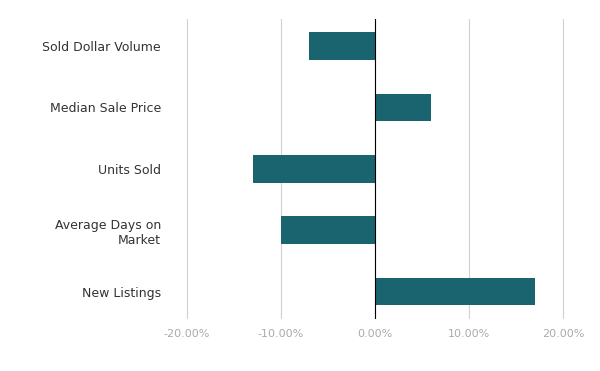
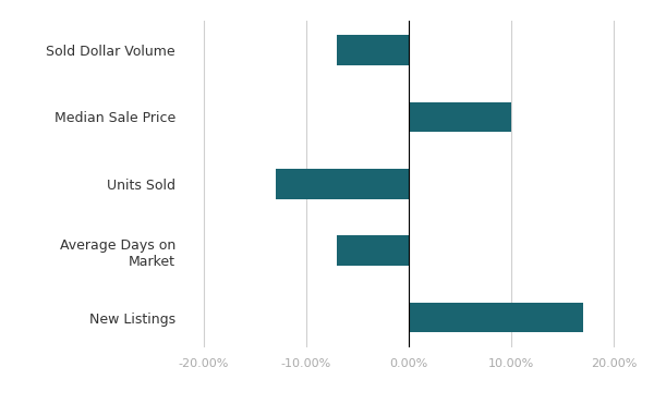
Median Sale Price: 6% -> 10%
Average Days on Market: -10% -> -7%
